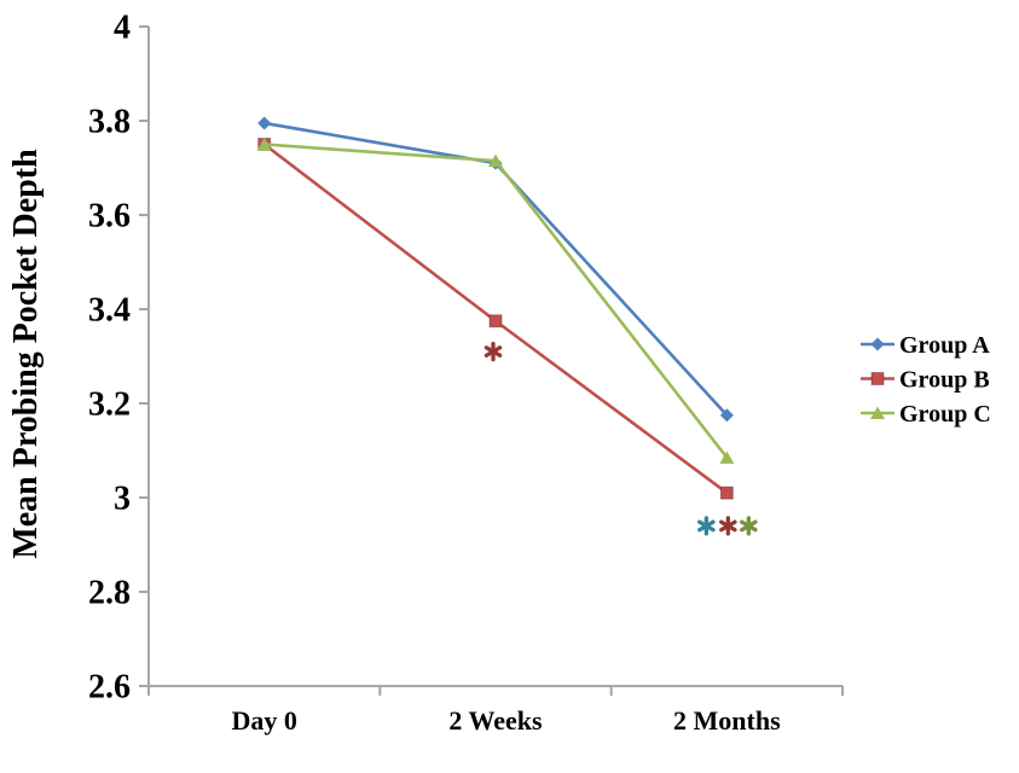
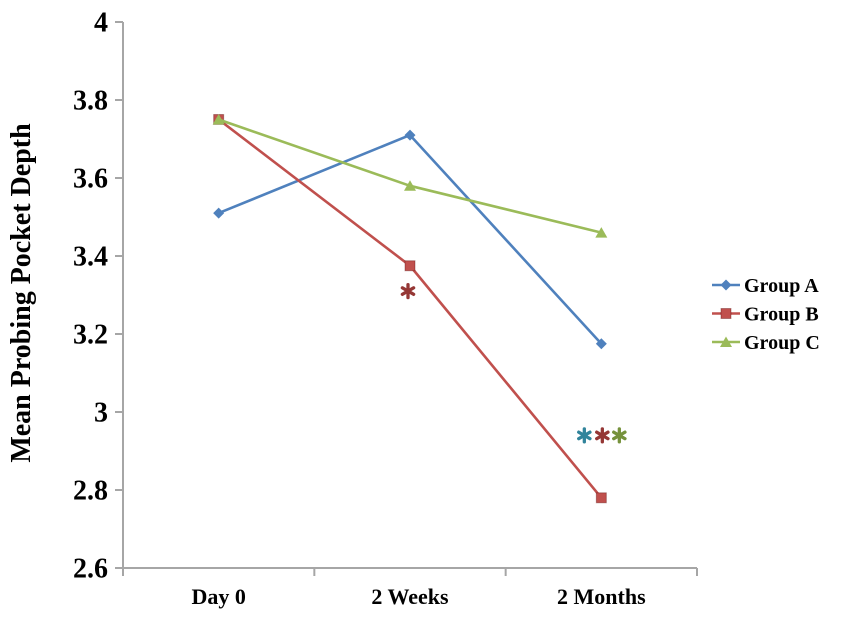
Group A/Day 0: 3.79 -> 3.51
Group C/2 Weeks: 3.71 -> 3.58
Group B/2 Months: 3.01 -> 2.78
Group C/2 Months: 3.08 -> 3.46
